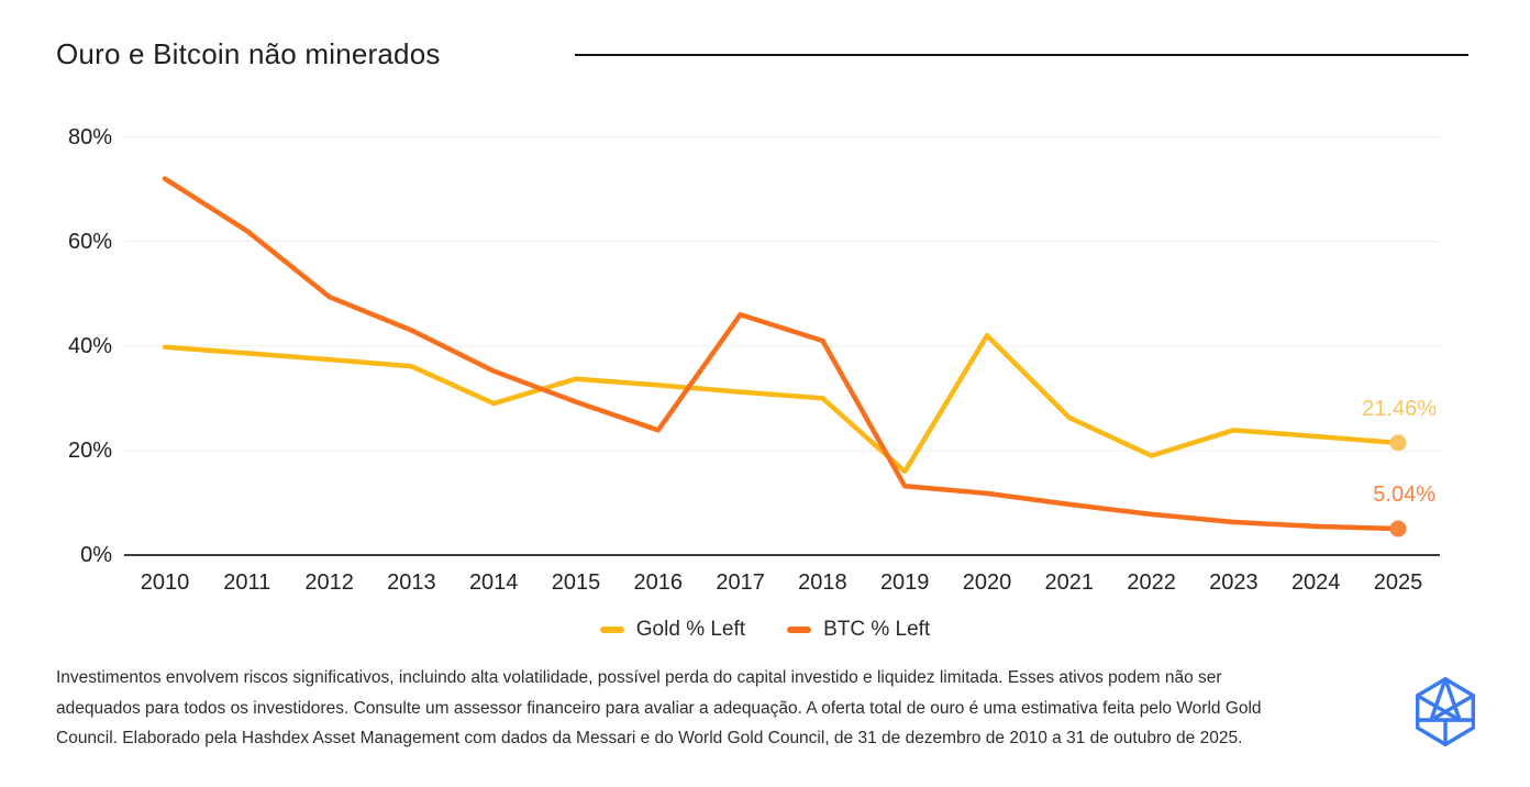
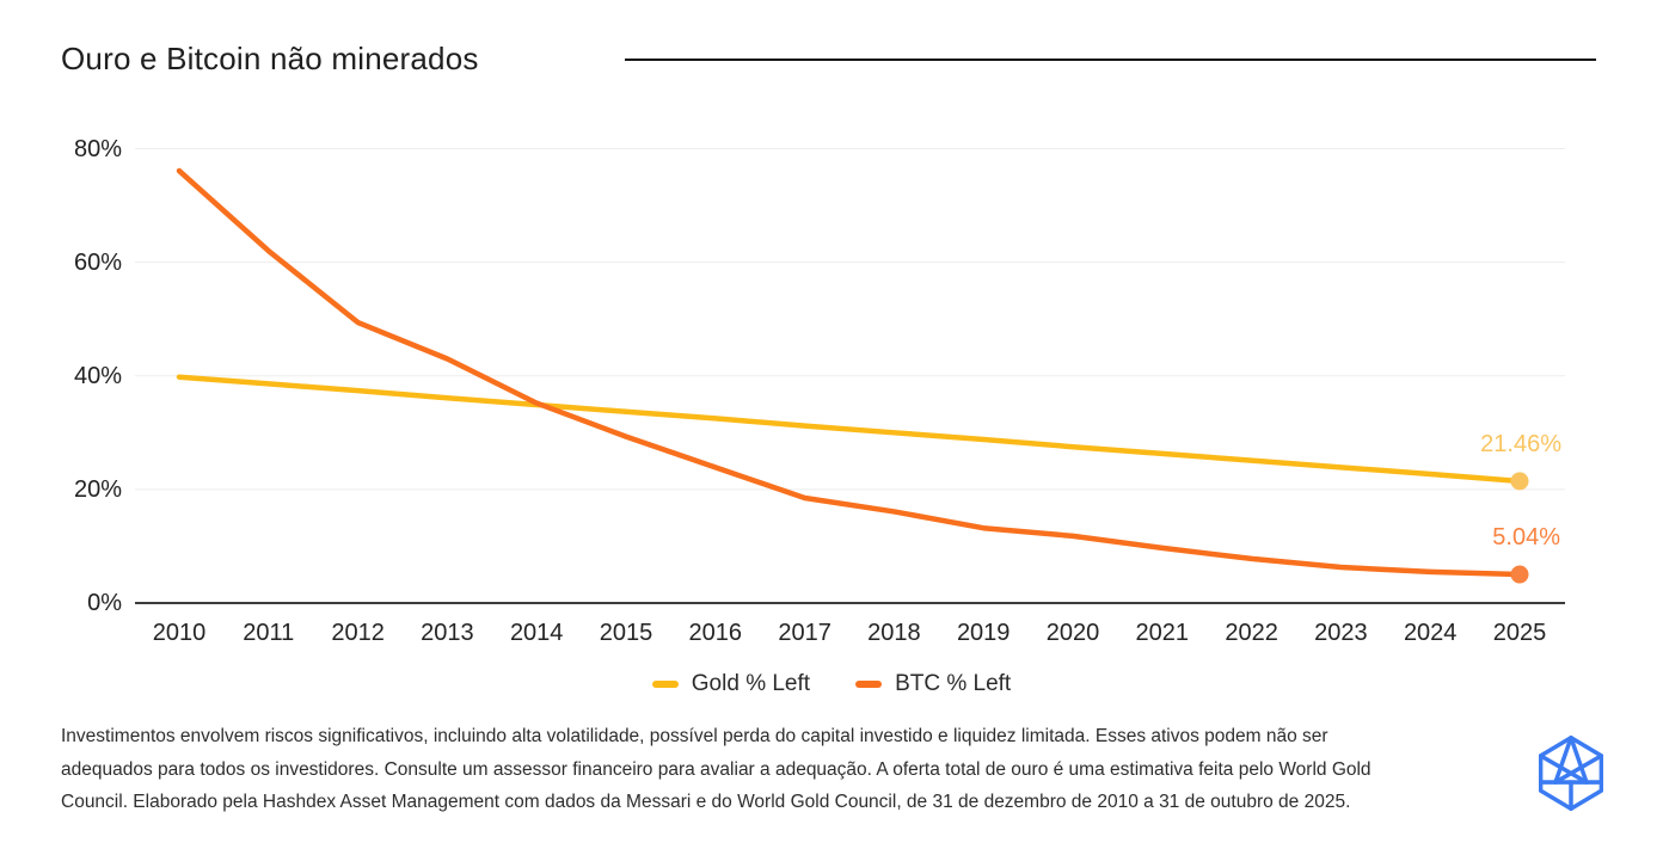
BTC % Left/2010: 72% -> 76%
Gold % Left/2014: 29% -> 35%
BTC % Left/2017: 46% -> 18%
BTC % Left/2018: 41% -> 16%
Gold % Left/2019: 16% -> 29%
Gold % Left/2020: 42% -> 28%
Gold % Left/2022: 19% -> 25%
